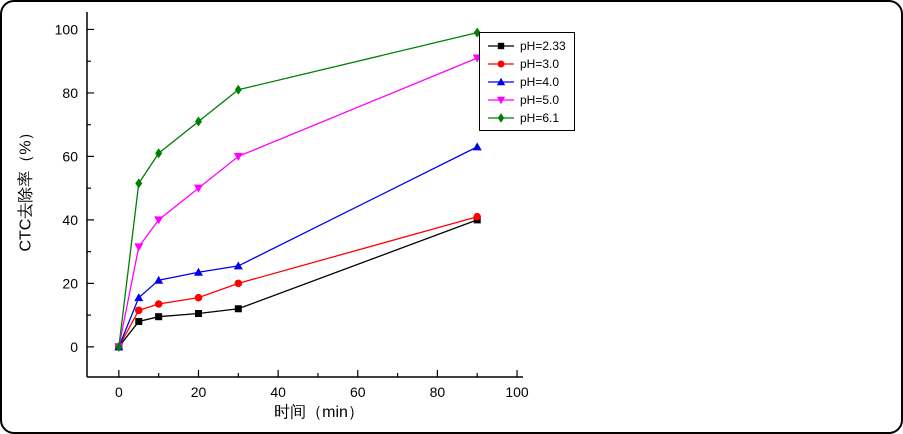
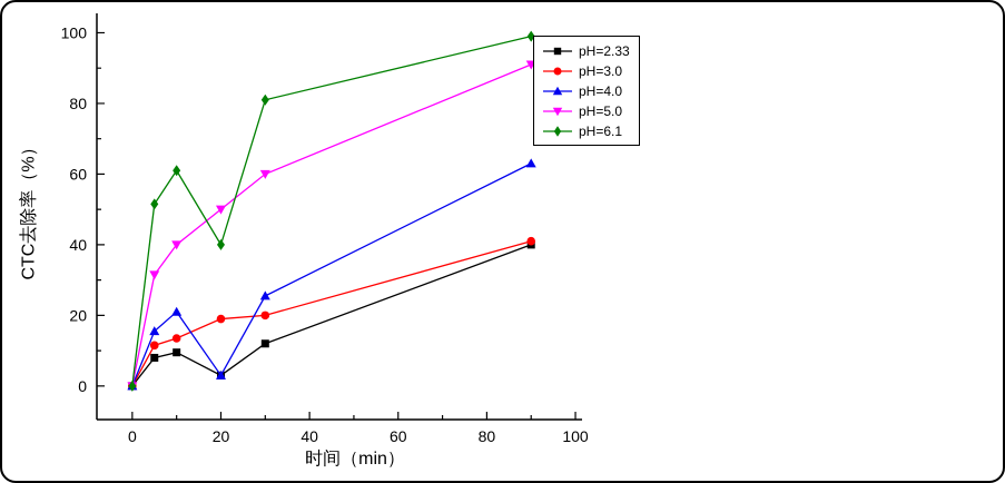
pH=2.33/20: 10 -> 3
pH=3.0/20: 16 -> 19
pH=4.0/20: 24 -> 3
pH=6.1/20: 71 -> 40
